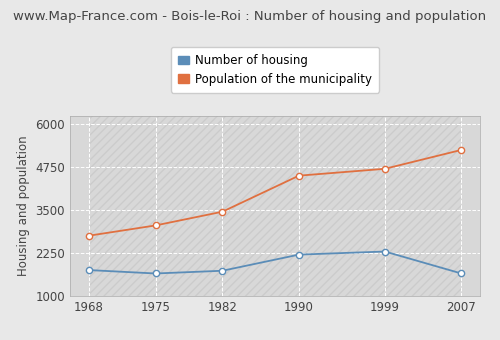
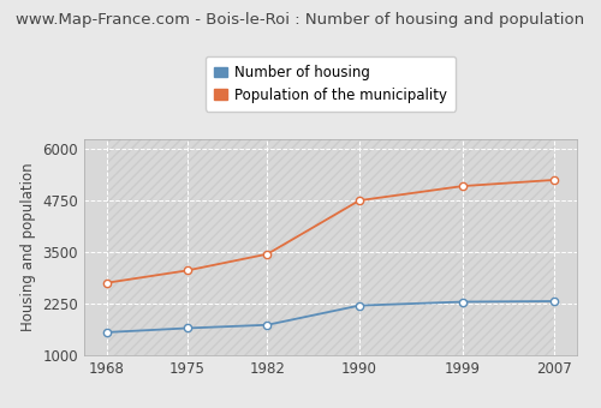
Number of housing/1968: 1750 -> 1550
Population of the municipality/1990: 4500 -> 4750
Population of the municipality/1999: 4700 -> 5100
Number of housing/2007: 1650 -> 2300
